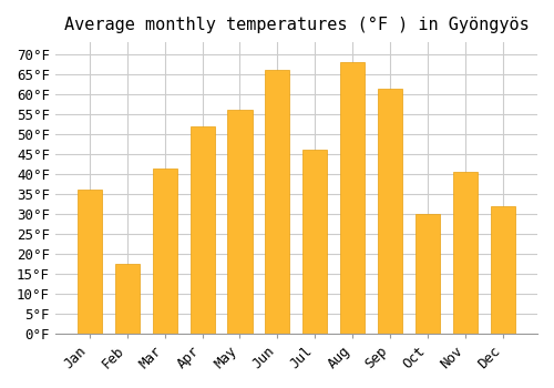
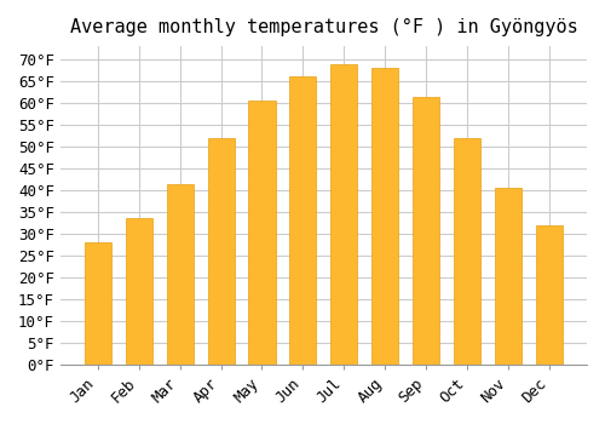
Jan: 36.0°F -> 28.0°F
Feb: 17.5°F -> 33.5°F
May: 56.0°F -> 60.5°F
Jul: 46.0°F -> 69.0°F
Oct: 30.0°F -> 52.0°F
